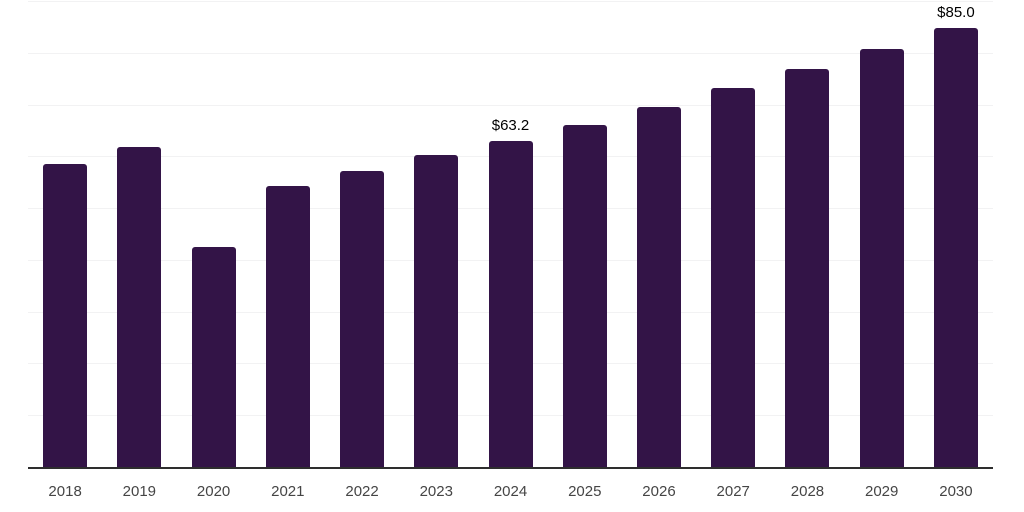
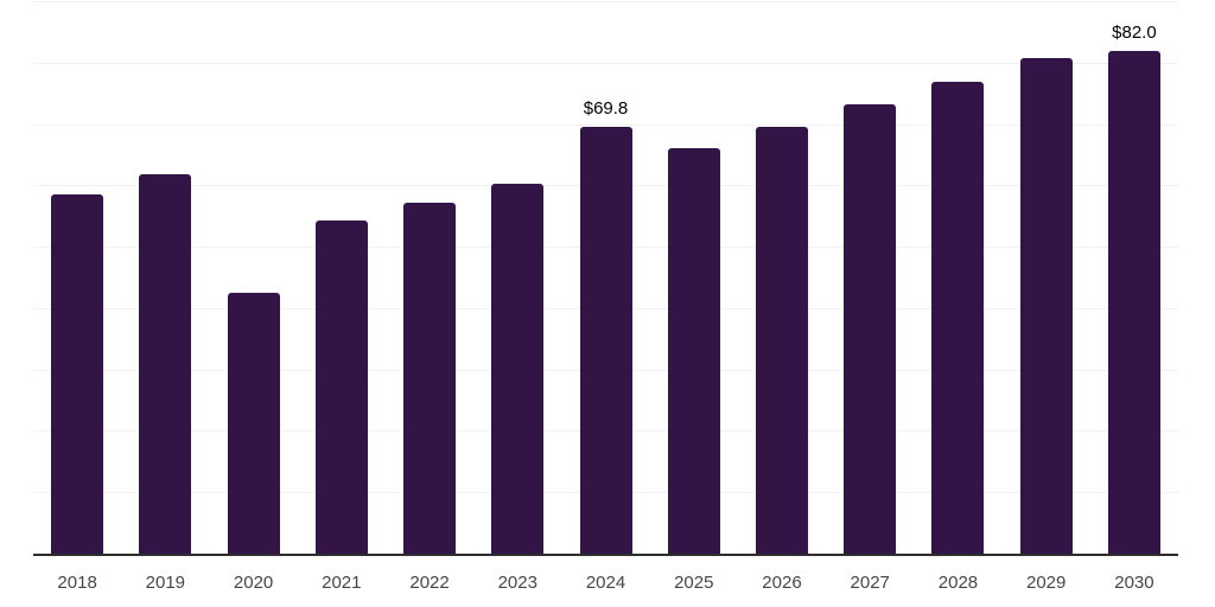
2024: $63.2 -> $69.8
2030: $85.0 -> $82.0
